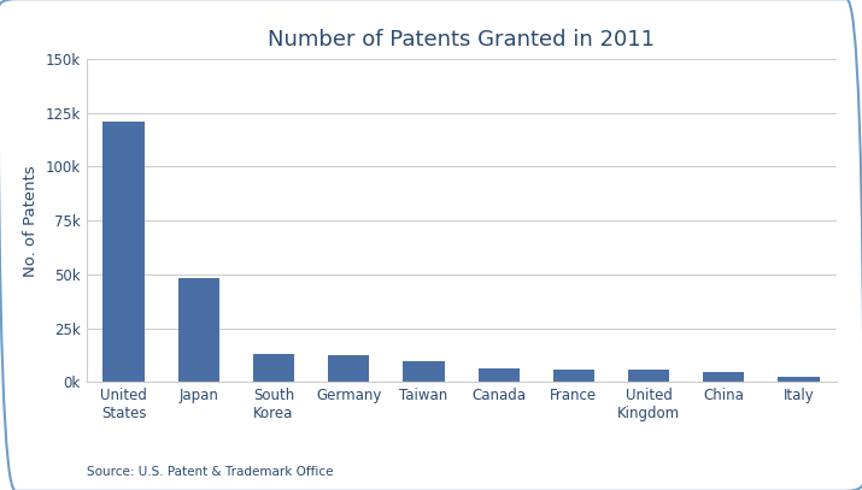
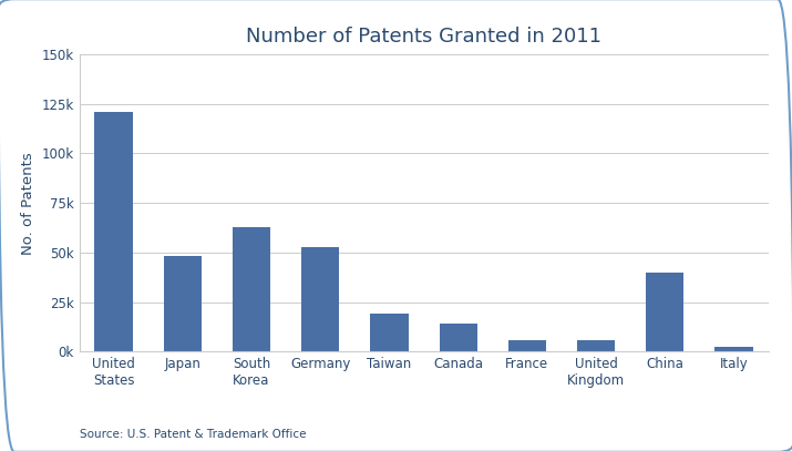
South Korea: 13k -> 63k
Germany: 12k -> 53k
Taiwan: 10k -> 19k
Canada: 6k -> 14k
China: 4k -> 40k
